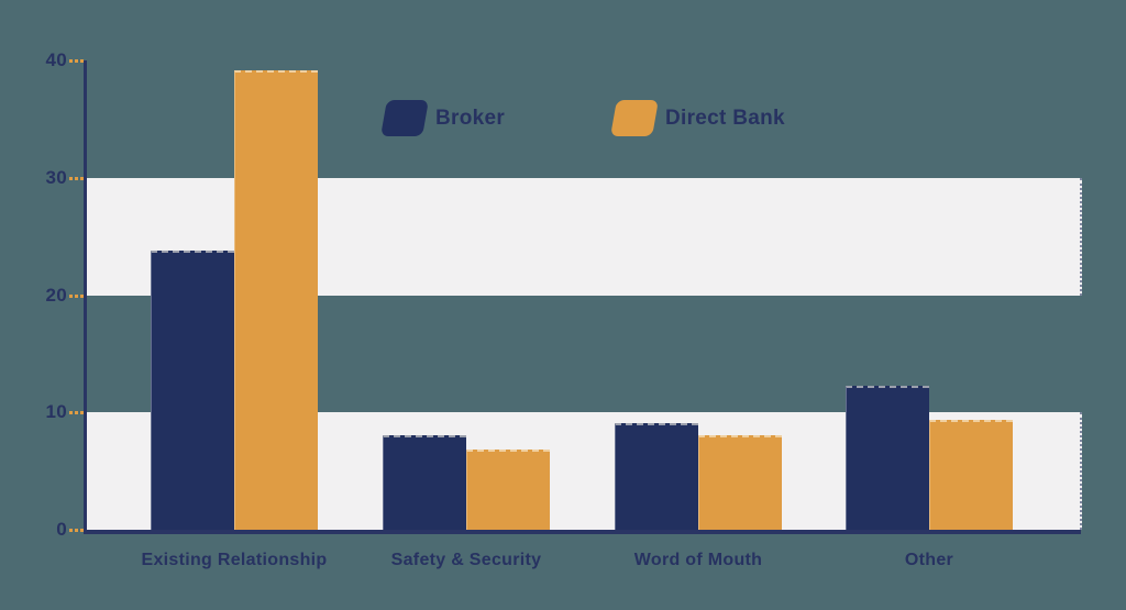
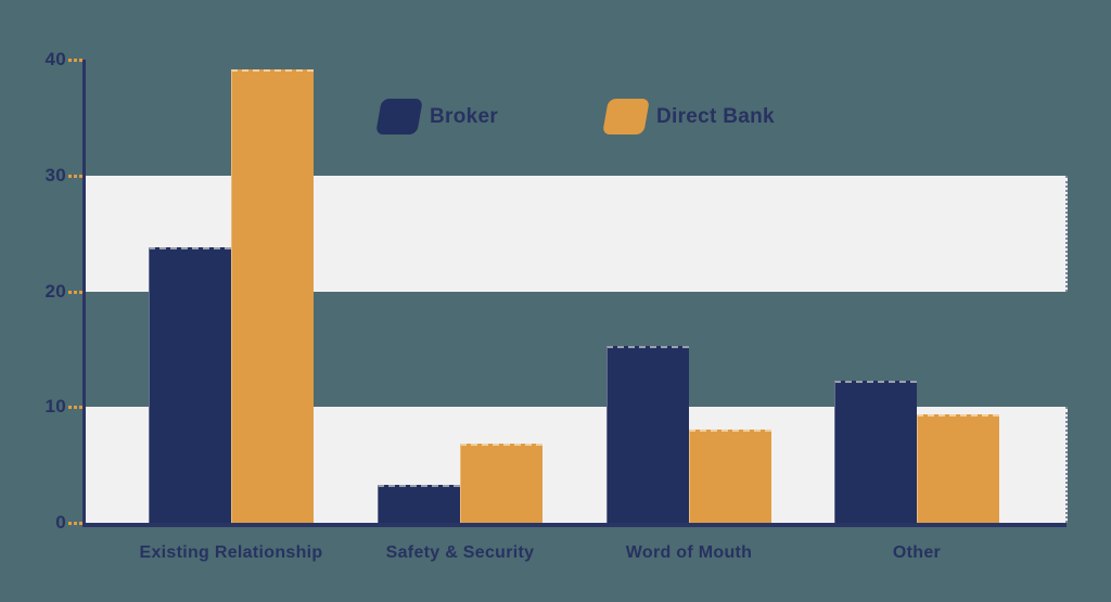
Broker/Safety & Security: 8.1 -> 3.3
Broker/Word of Mouth: 9.1 -> 15.3
